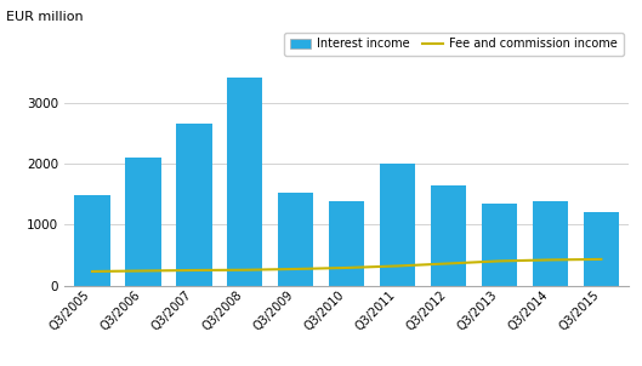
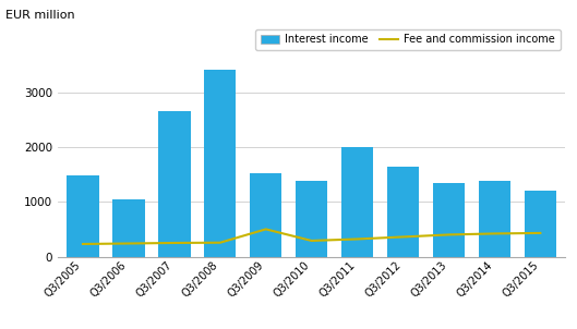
Interest income/Q3/2006: 2100 -> 1040
Fee and commission income/Q3/2009: 270 -> 500
